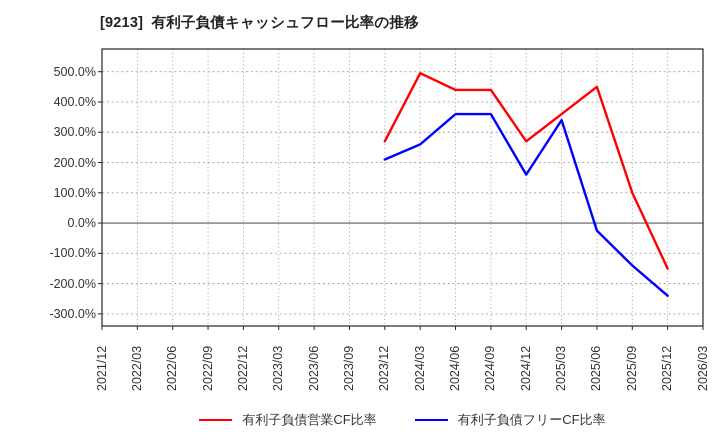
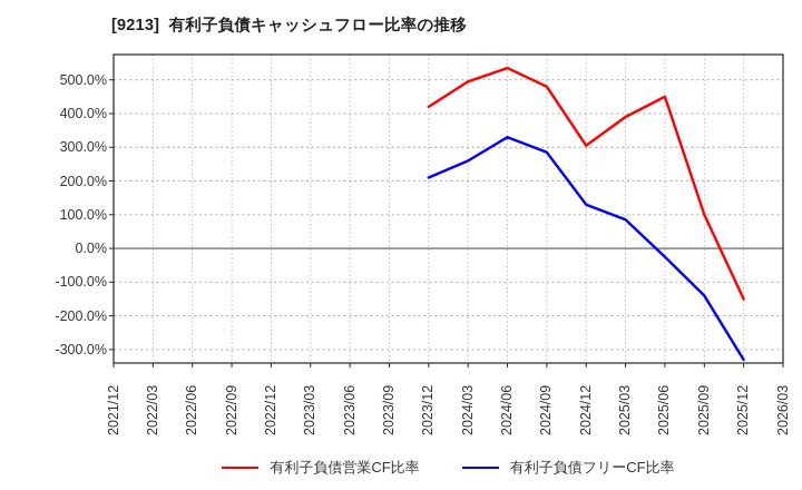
有利子負債営業CF比率/2023/12: 270% -> 420%
有利子負債営業CF比率/2024/06: 440% -> 540%
有利子負債フリーCF比率/2024/06: 360% -> 330%
有利子負債営業CF比率/2024/09: 440% -> 480%
有利子負債フリーCF比率/2024/09: 360% -> 280%
有利子負債営業CF比率/2024/12: 270% -> 300%
有利子負債フリーCF比率/2024/12: 160% -> 130%
有利子負債営業CF比率/2025/03: 360% -> 390%
有利子負債フリーCF比率/2025/03: 340% -> 80%
有利子負債フリーCF比率/2025/12: -240% -> -330%
